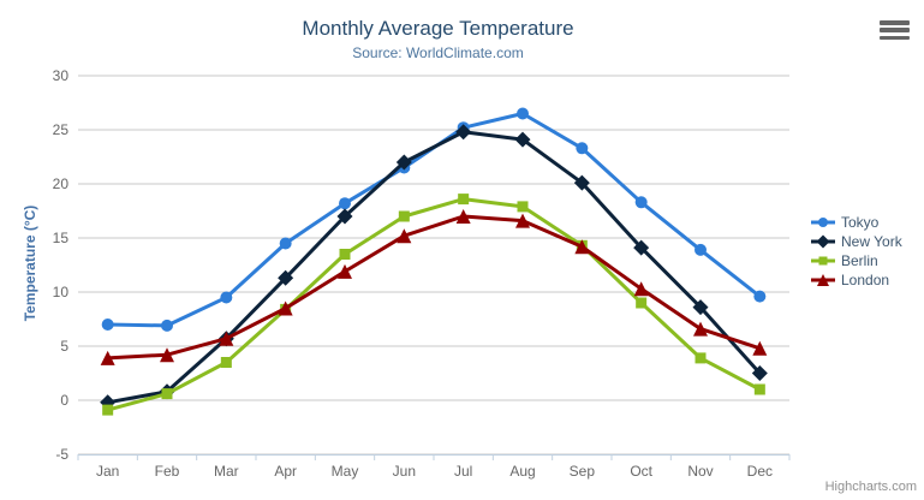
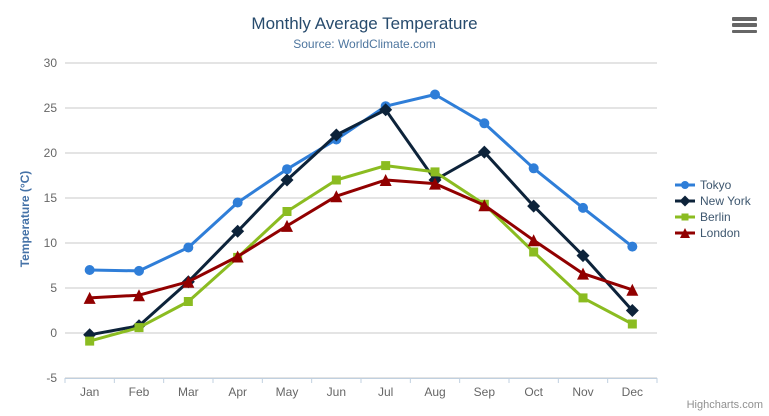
New York/Aug: 24 -> 17
